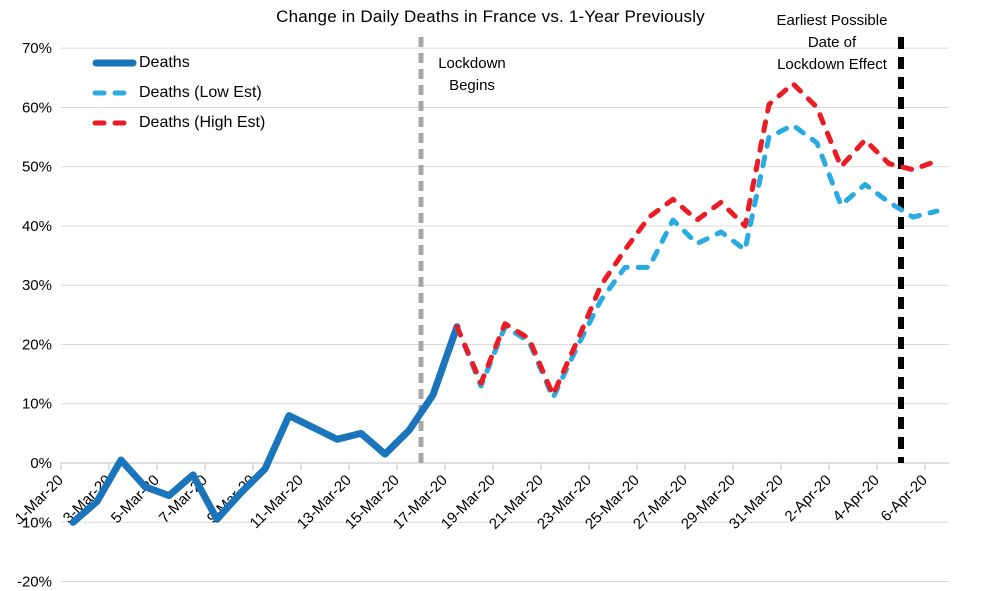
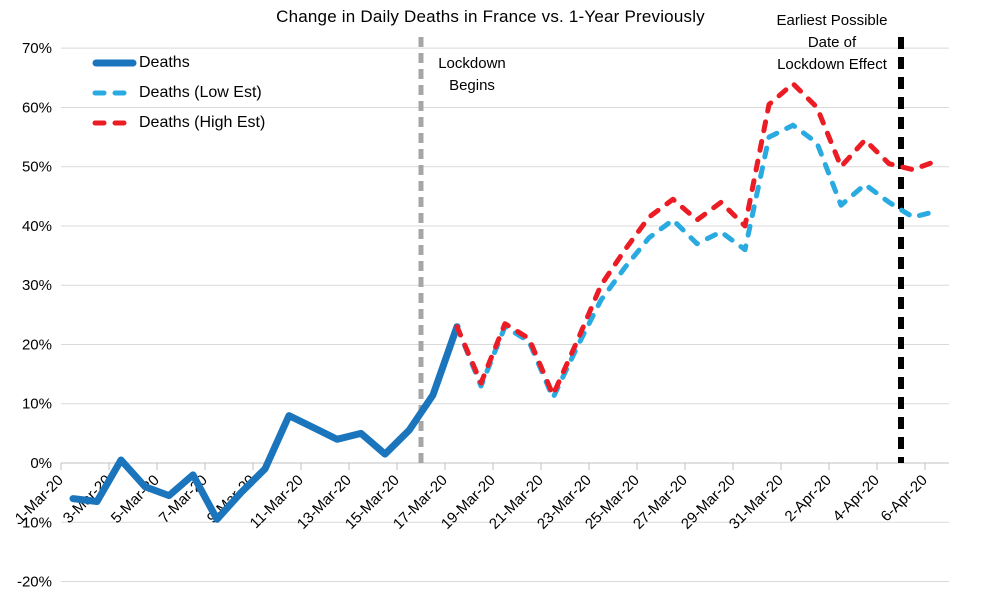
Deaths/1-Mar-20: -10% -> -6%
Deaths (Low Est)/25-Mar-20: 33% -> 38%
